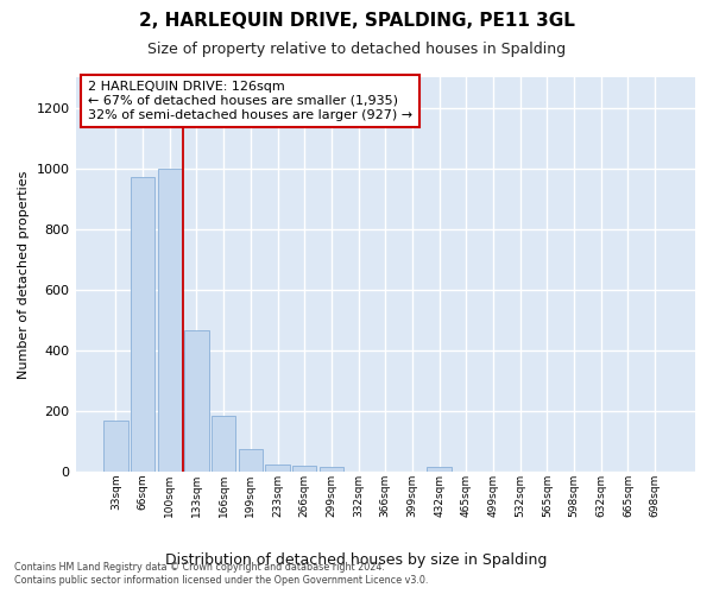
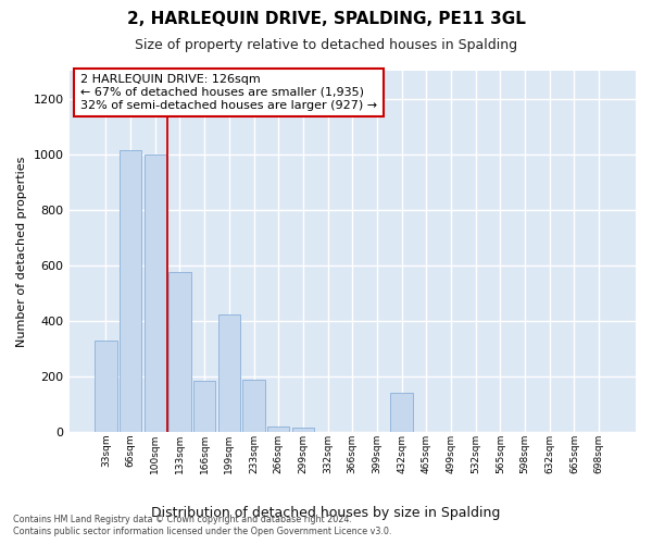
33sqm: 170 -> 330
66sqm: 970 -> 1015
133sqm: 465 -> 575
199sqm: 75 -> 425
233sqm: 25 -> 190
432sqm: 15 -> 140
